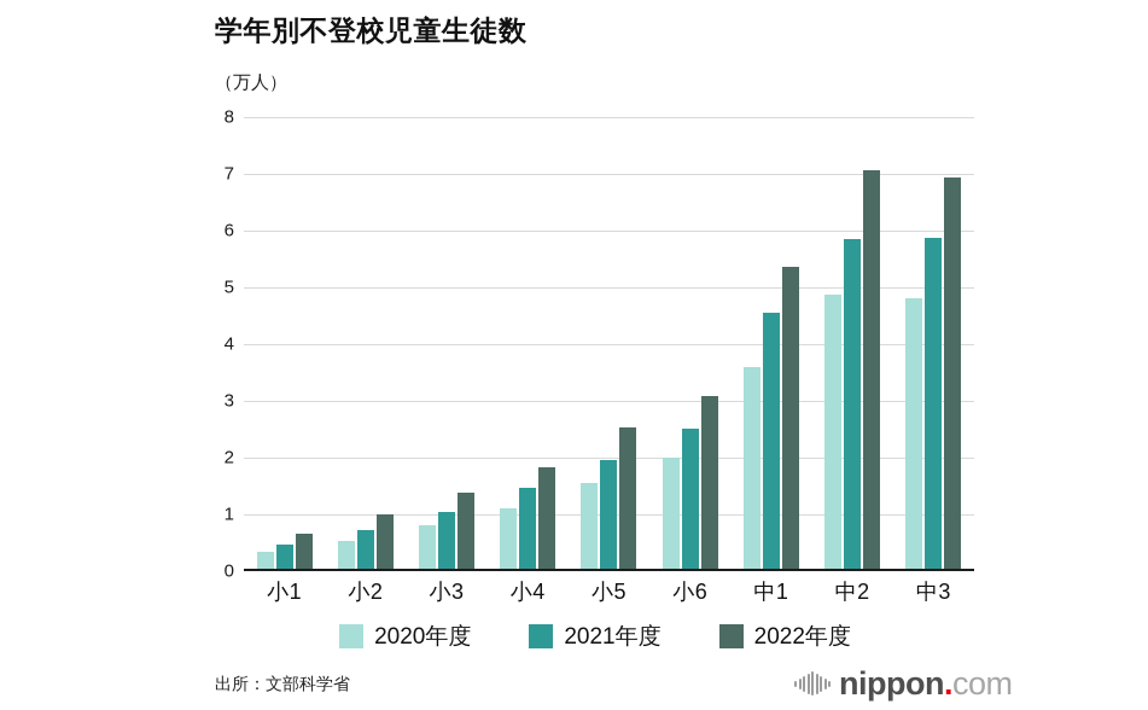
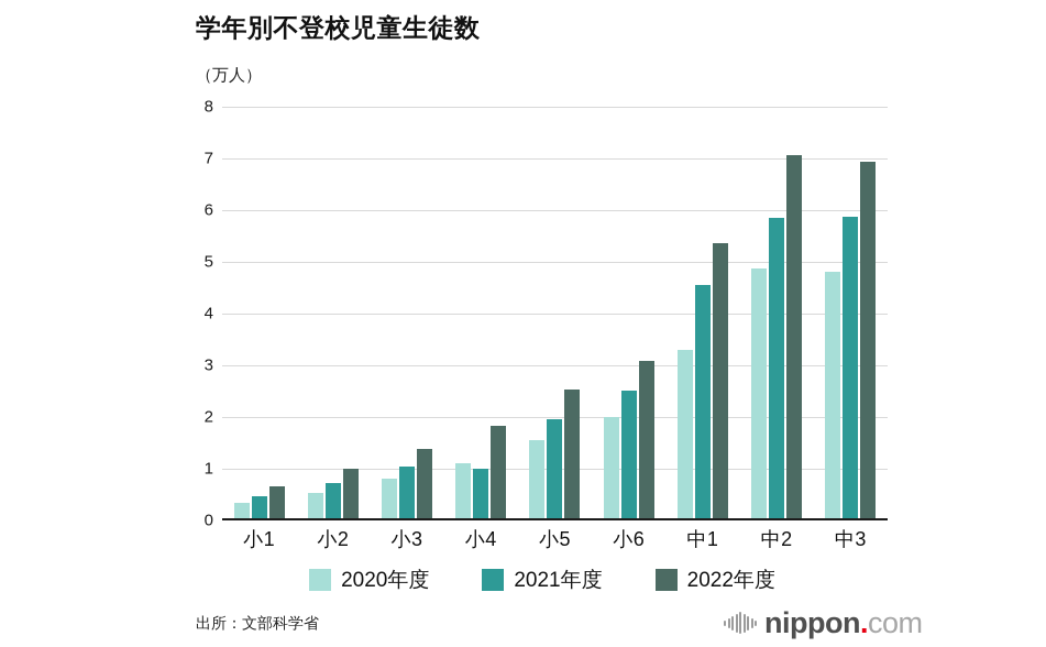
2021年度/小4: 1.5 -> 1.0
2020年度/中1: 3.6 -> 3.3
